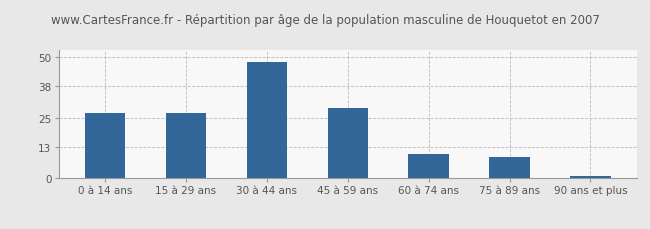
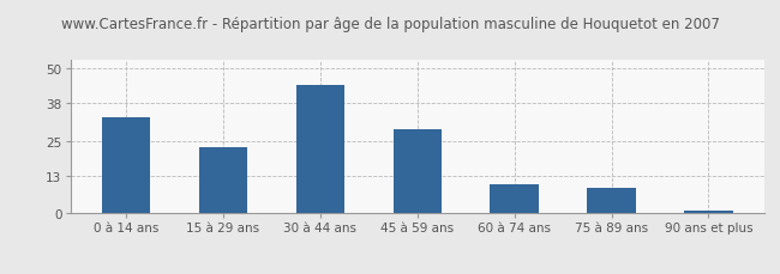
0 à 14 ans: 27 -> 33
15 à 29 ans: 27 -> 23
30 à 44 ans: 48 -> 44
